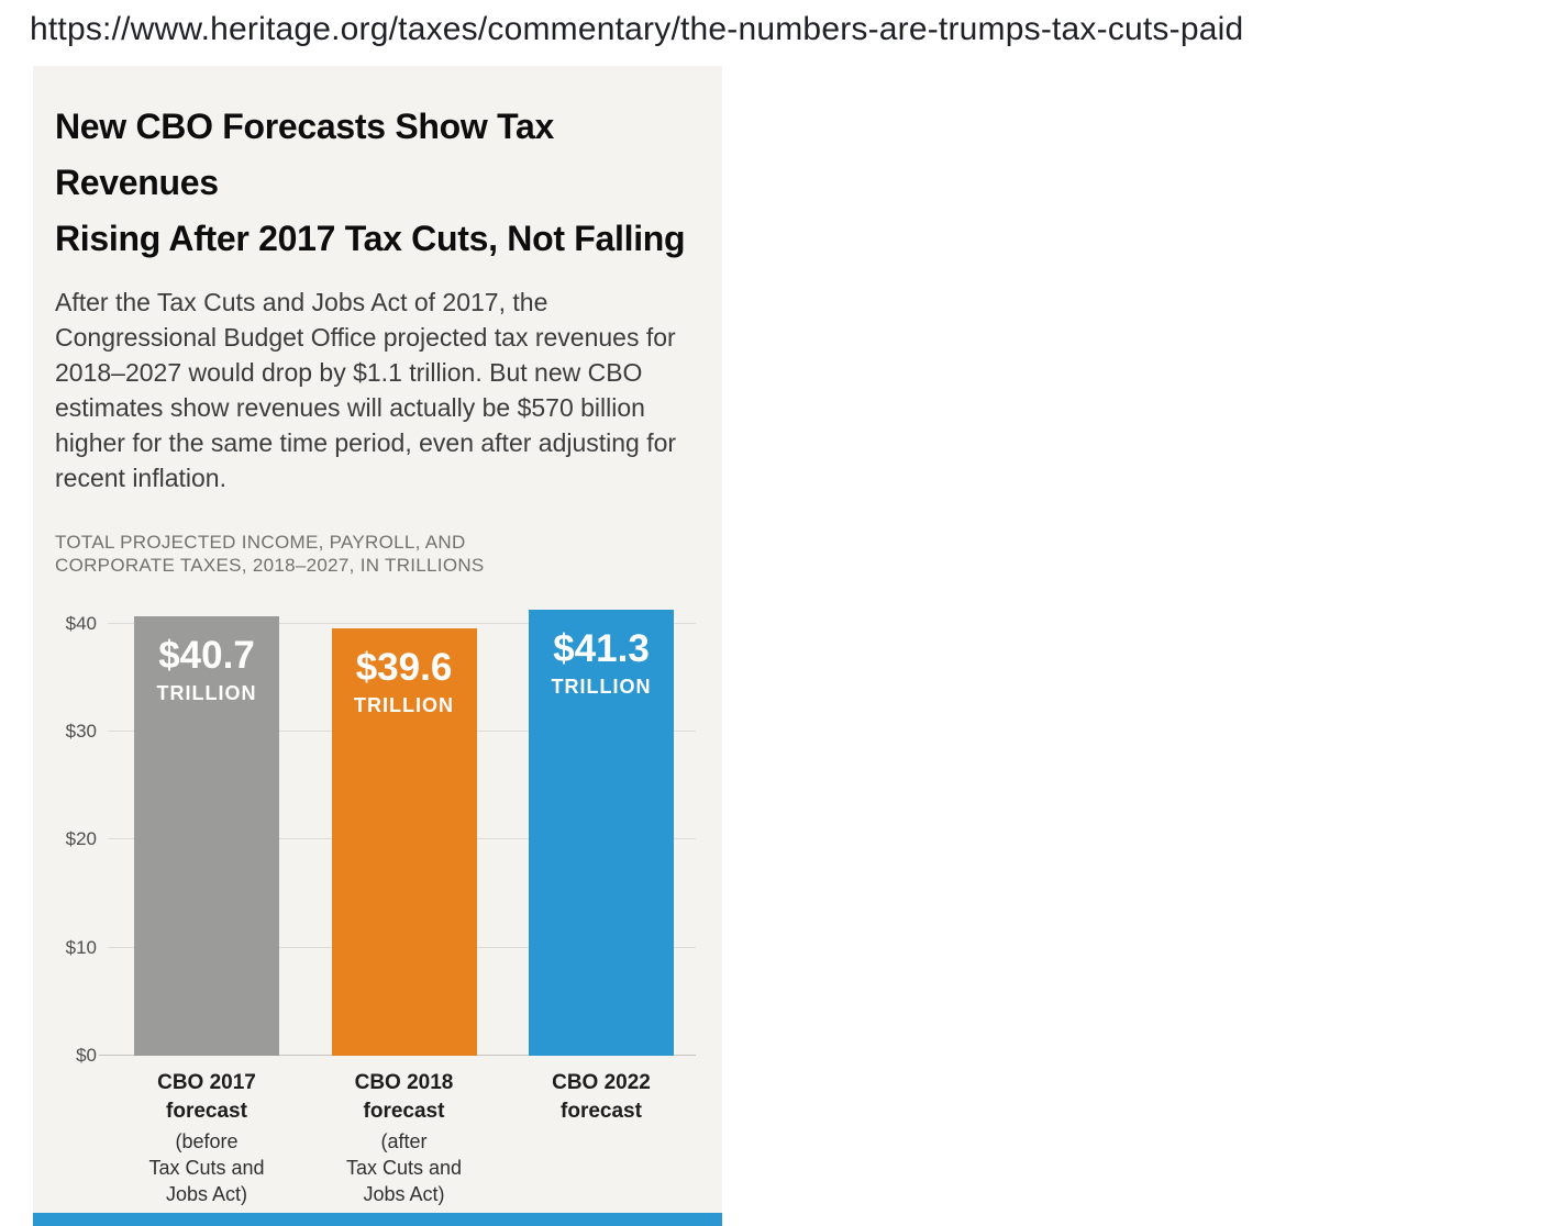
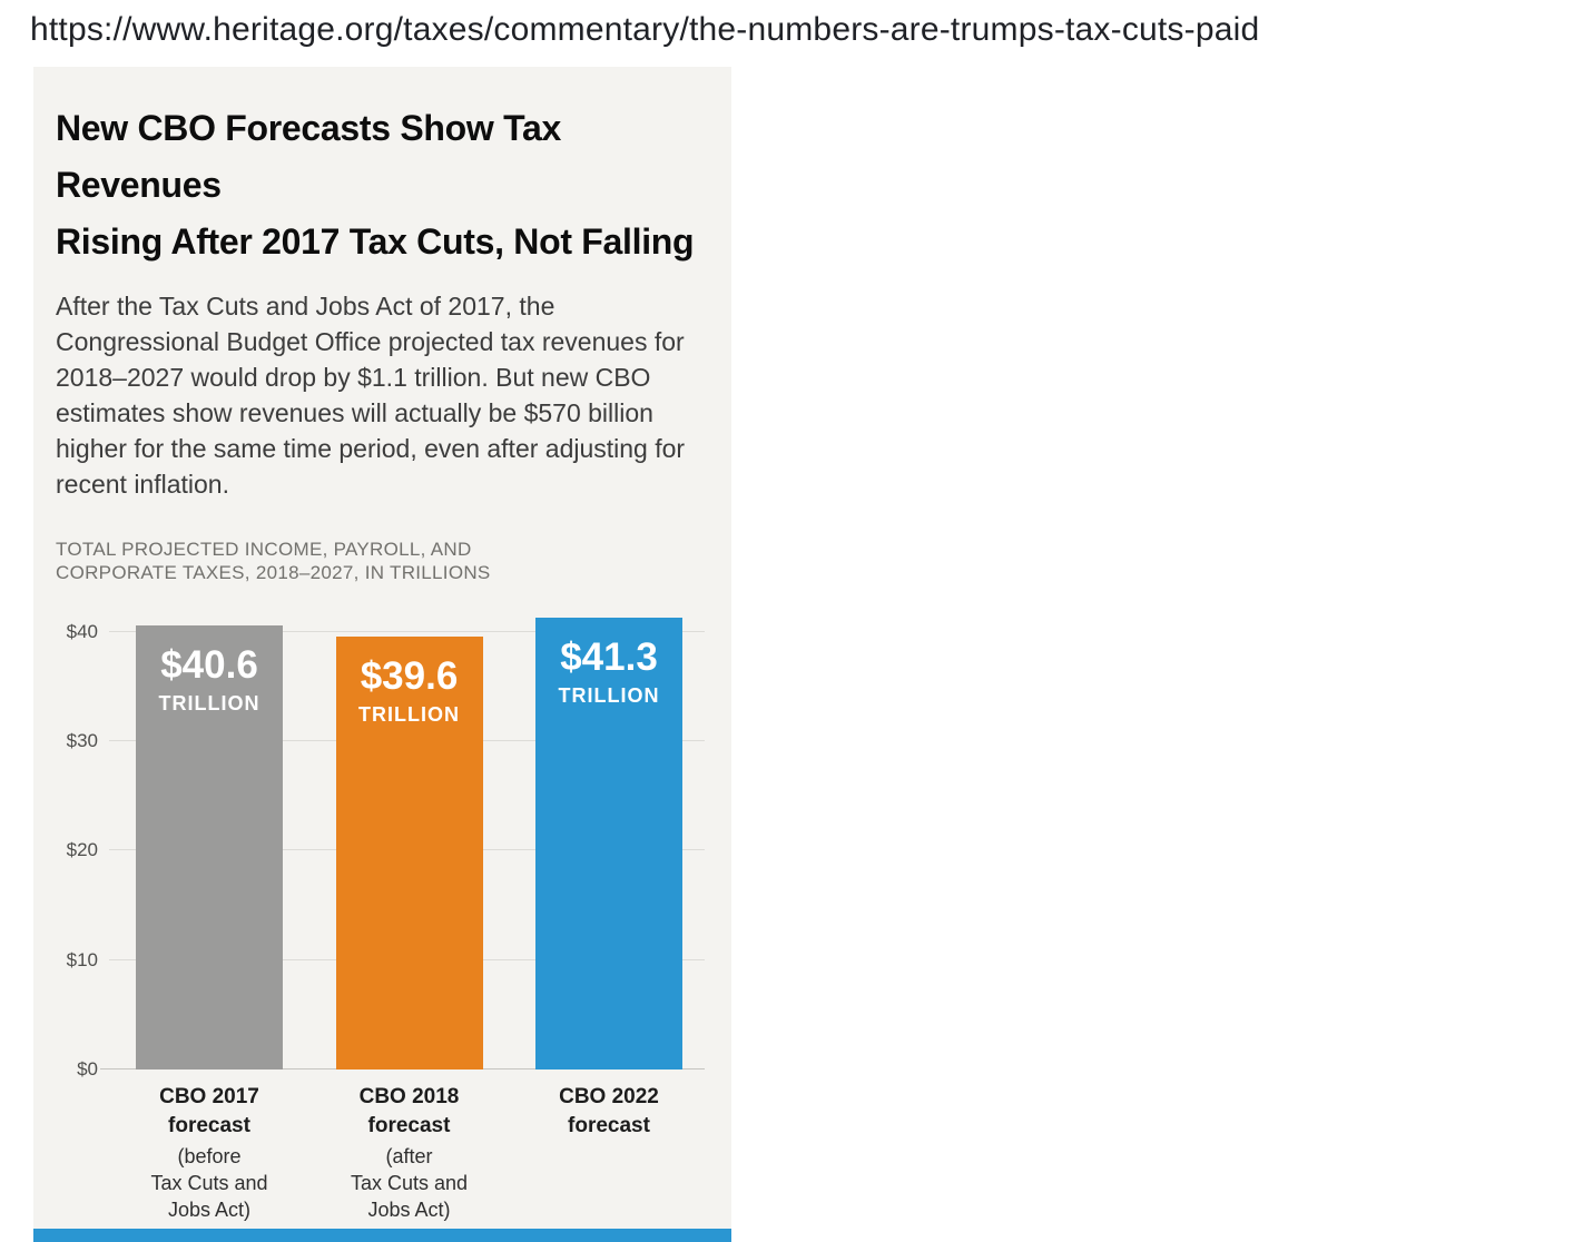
CBO 2017 forecast: $40.7 -> $40.6
